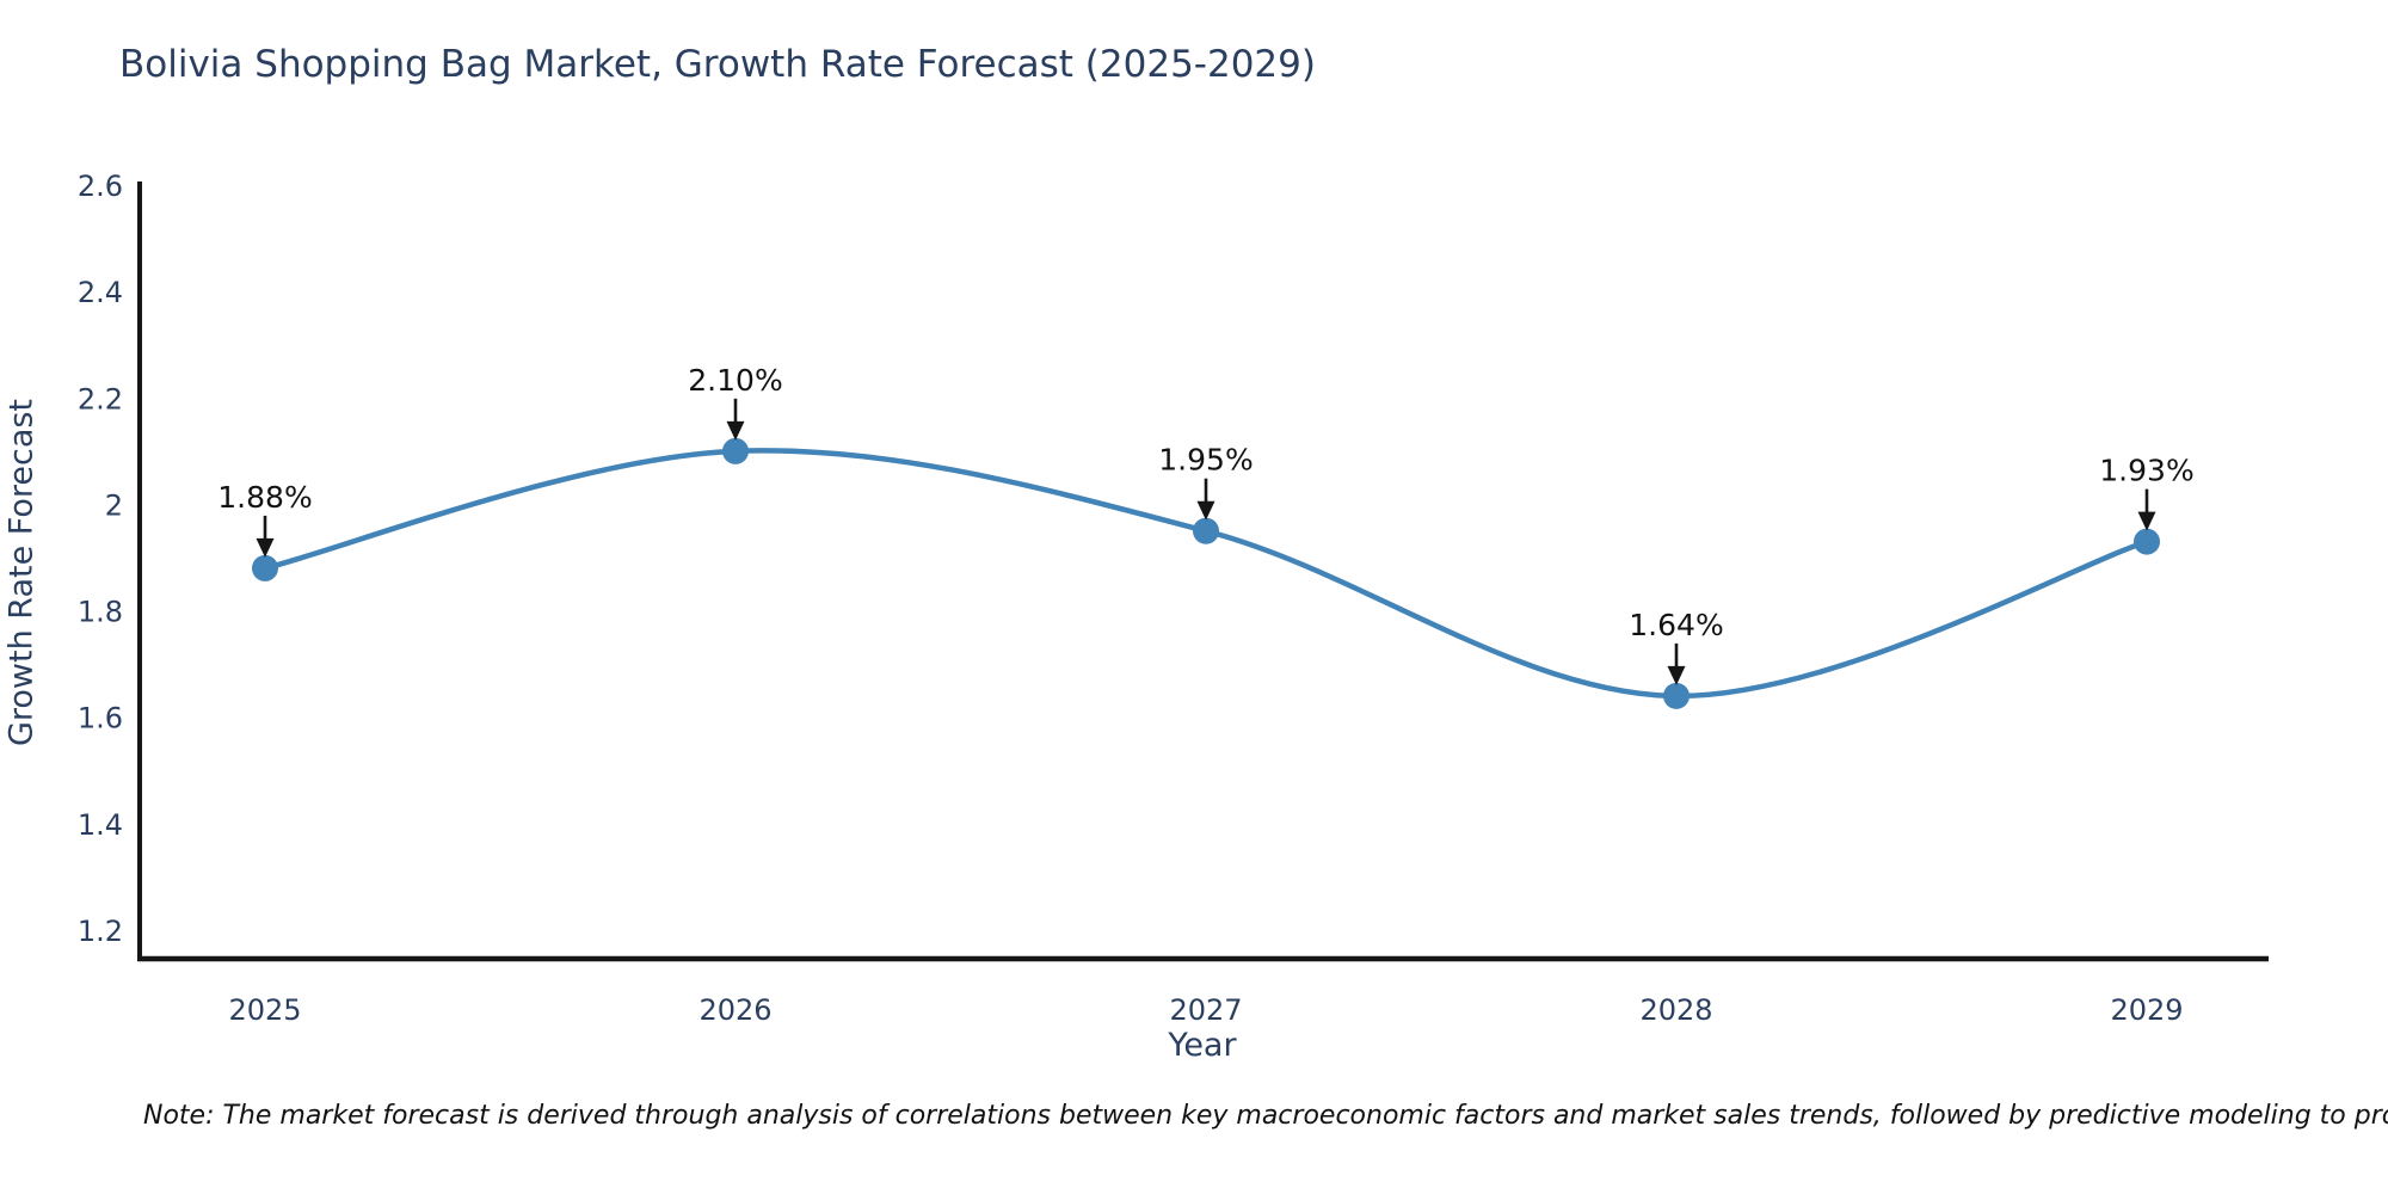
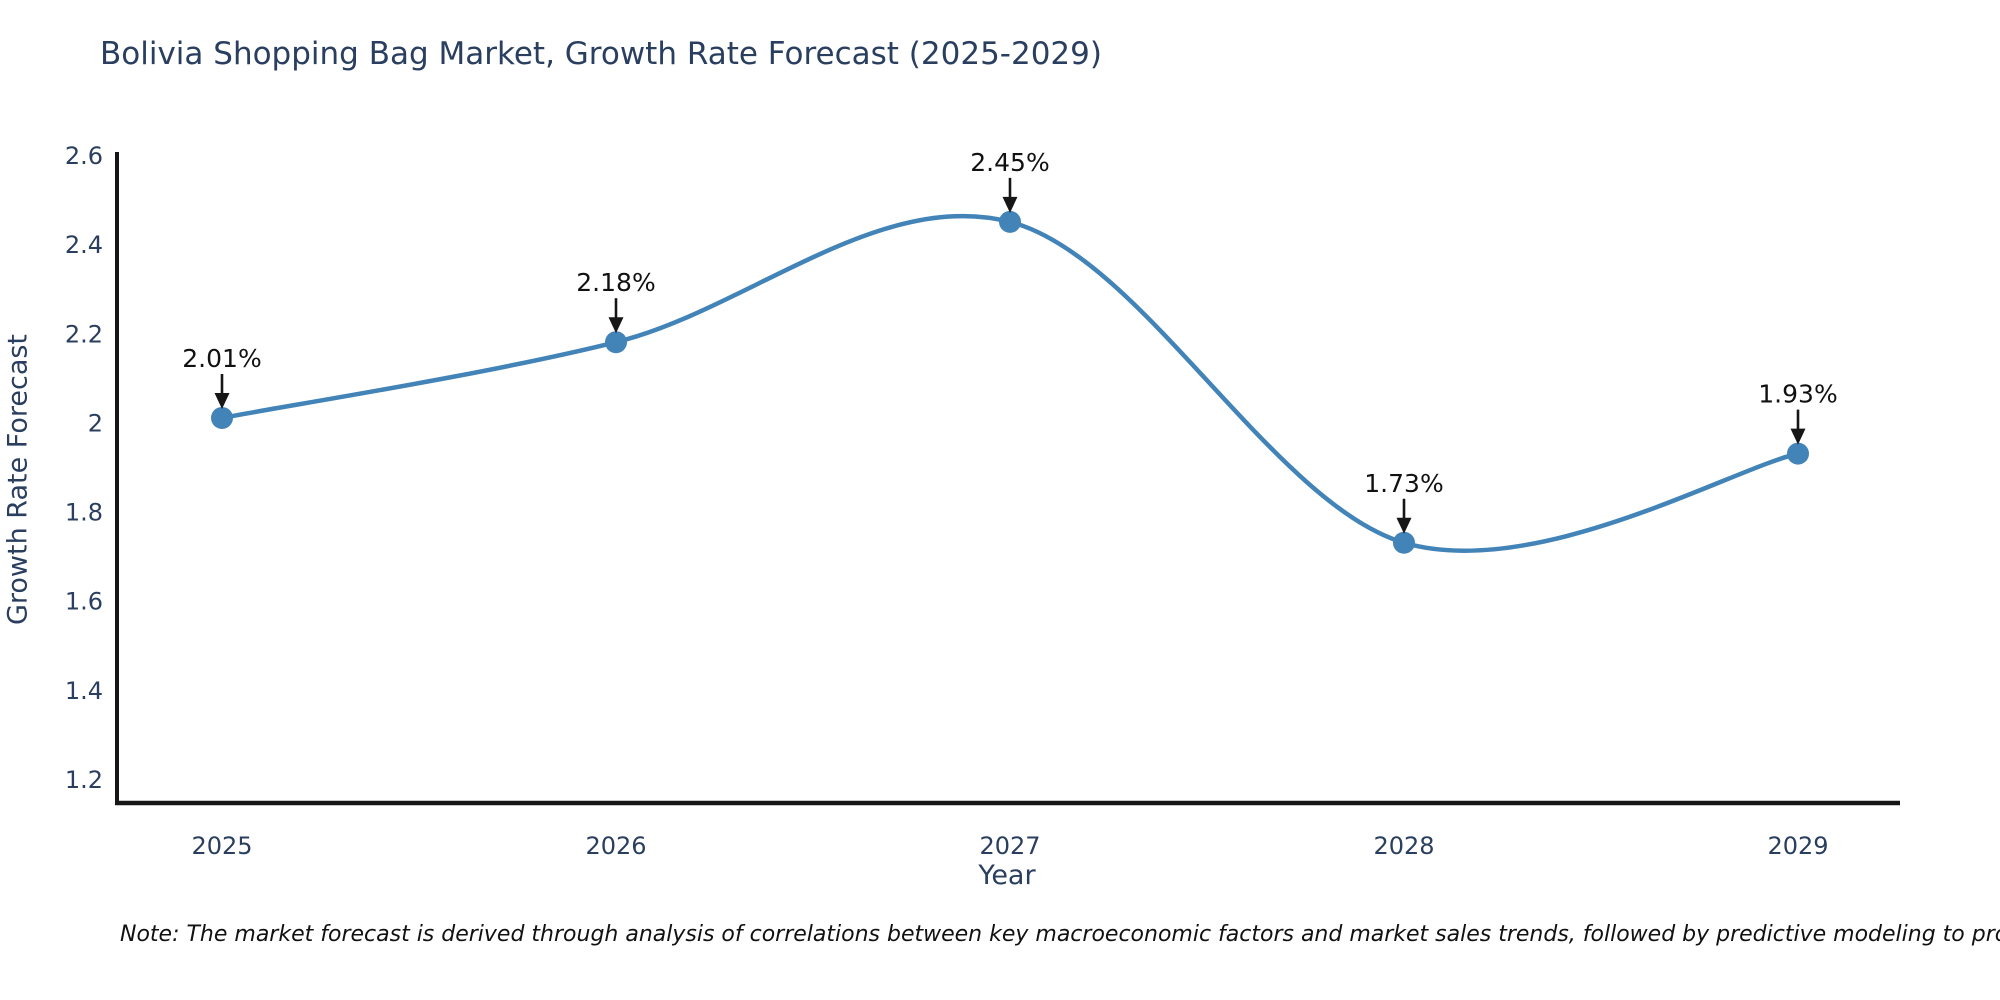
2025: 1.88% -> 2.01%
2026: 2.10% -> 2.18%
2027: 1.95% -> 2.45%
2028: 1.64% -> 1.73%
